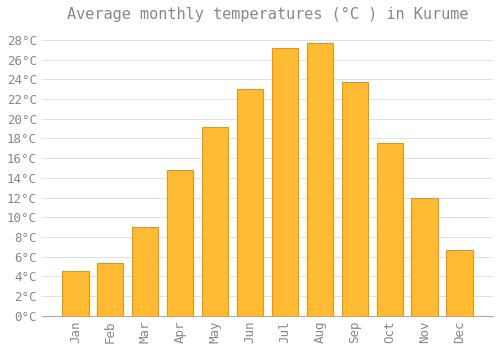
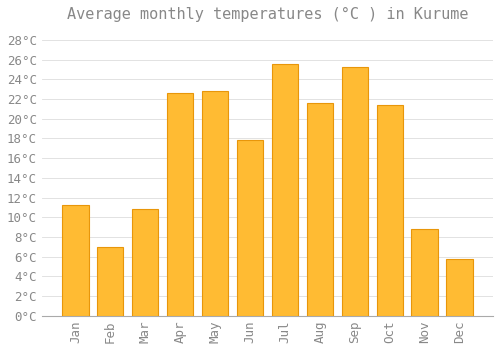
Jan: 4.5°C -> 11.2°C
Feb: 5.3°C -> 7.0°C
Mar: 9.0°C -> 10.8°C
Apr: 14.8°C -> 22.6°C
May: 19.2°C -> 22.8°C
Jun: 23.0°C -> 17.8°C
Jul: 27.2°C -> 25.6°C
Aug: 27.7°C -> 21.6°C
Sep: 23.7°C -> 25.2°C
Oct: 17.5°C -> 21.4°C
Nov: 12.0°C -> 8.8°C
Dec: 6.7°C -> 5.8°C
